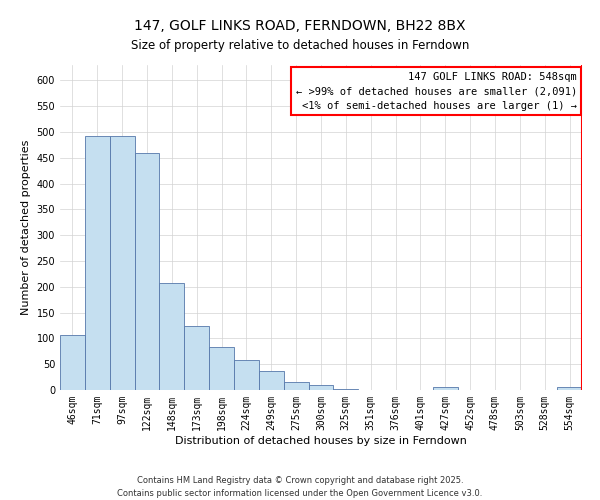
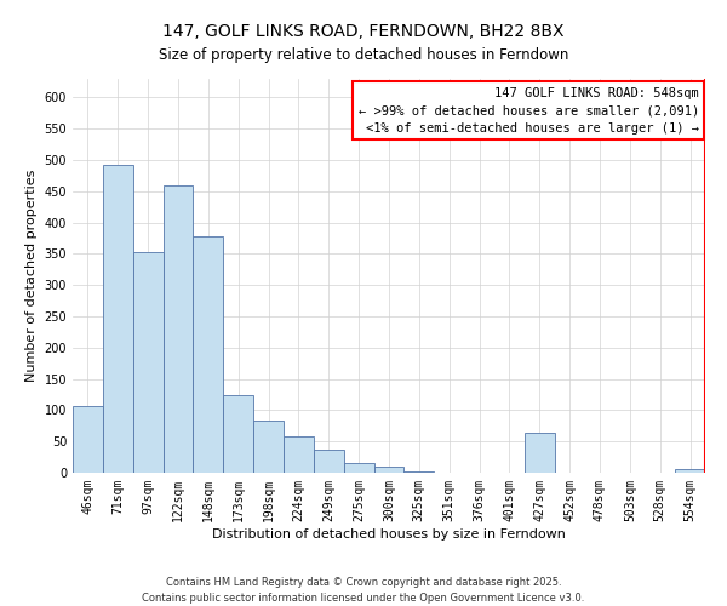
97sqm: 493 -> 352
148sqm: 208 -> 378
427sqm: 5 -> 64
